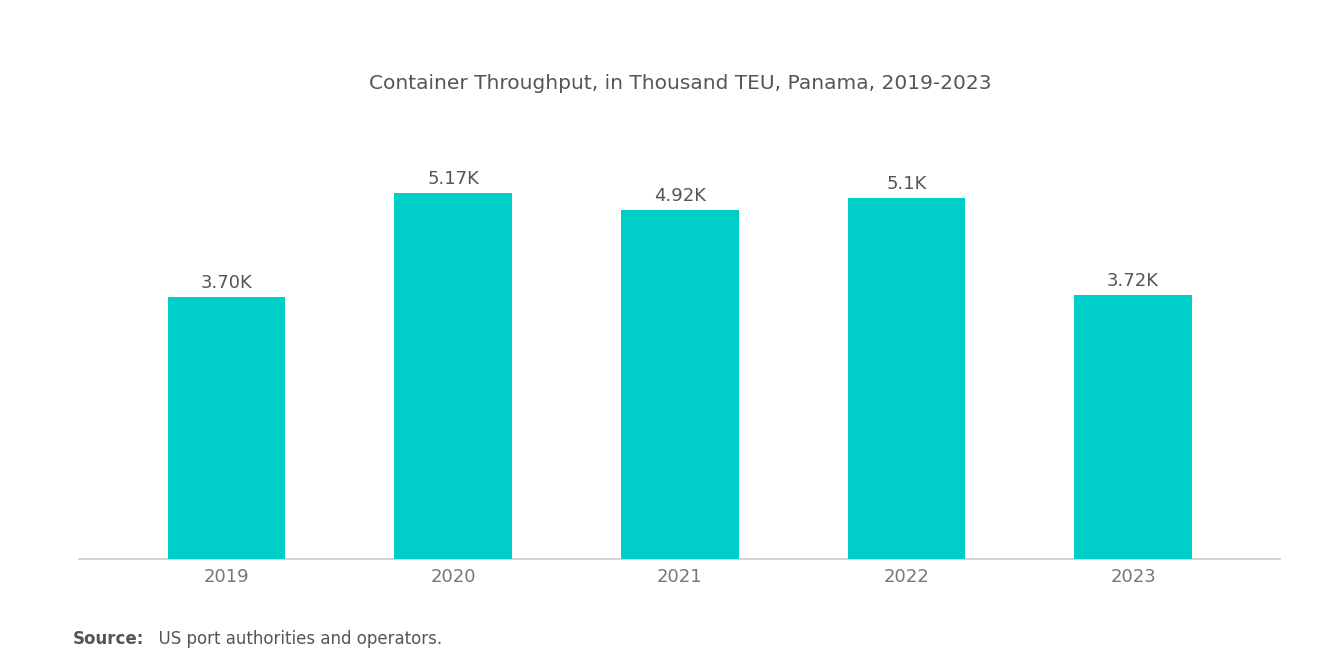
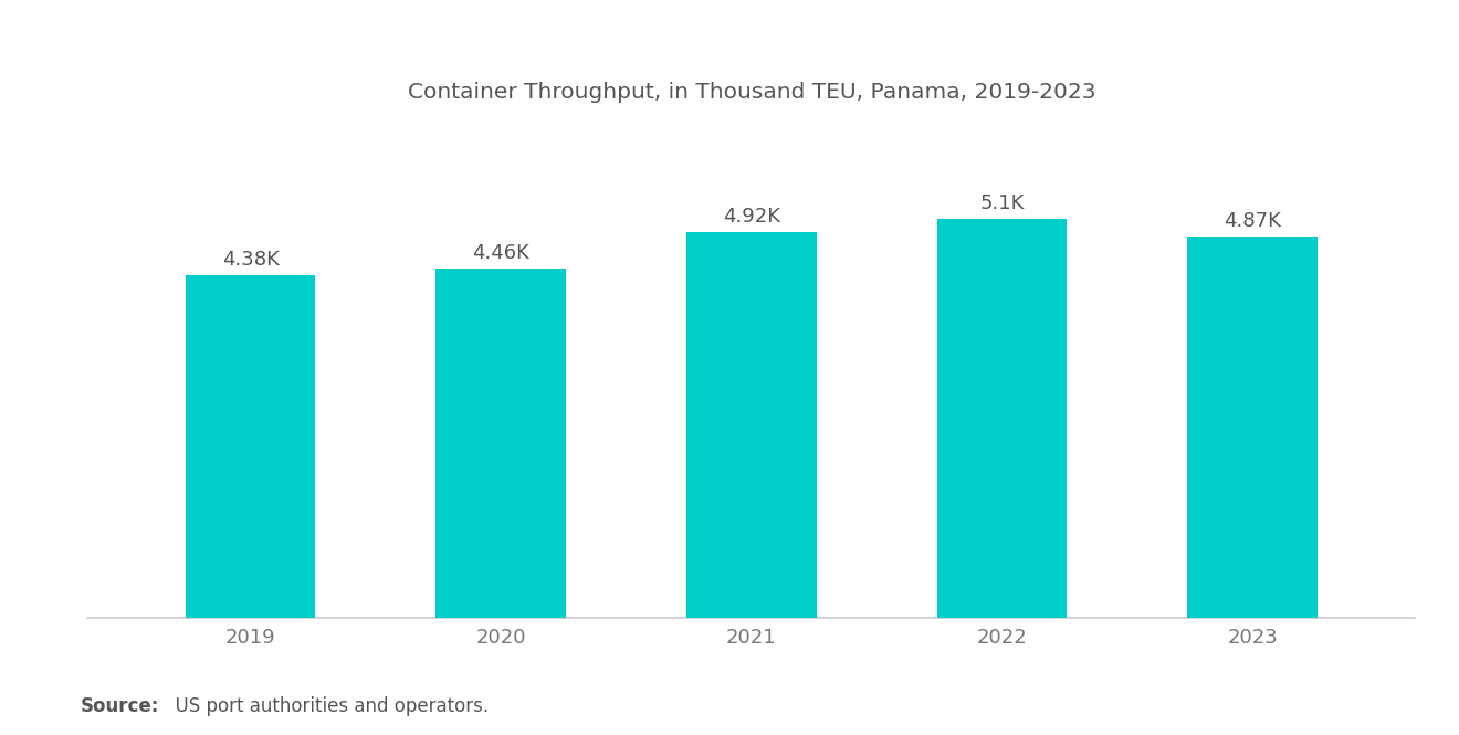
2019: 3.70K -> 4.38K
2020: 5.17K -> 4.46K
2023: 3.72K -> 4.87K
